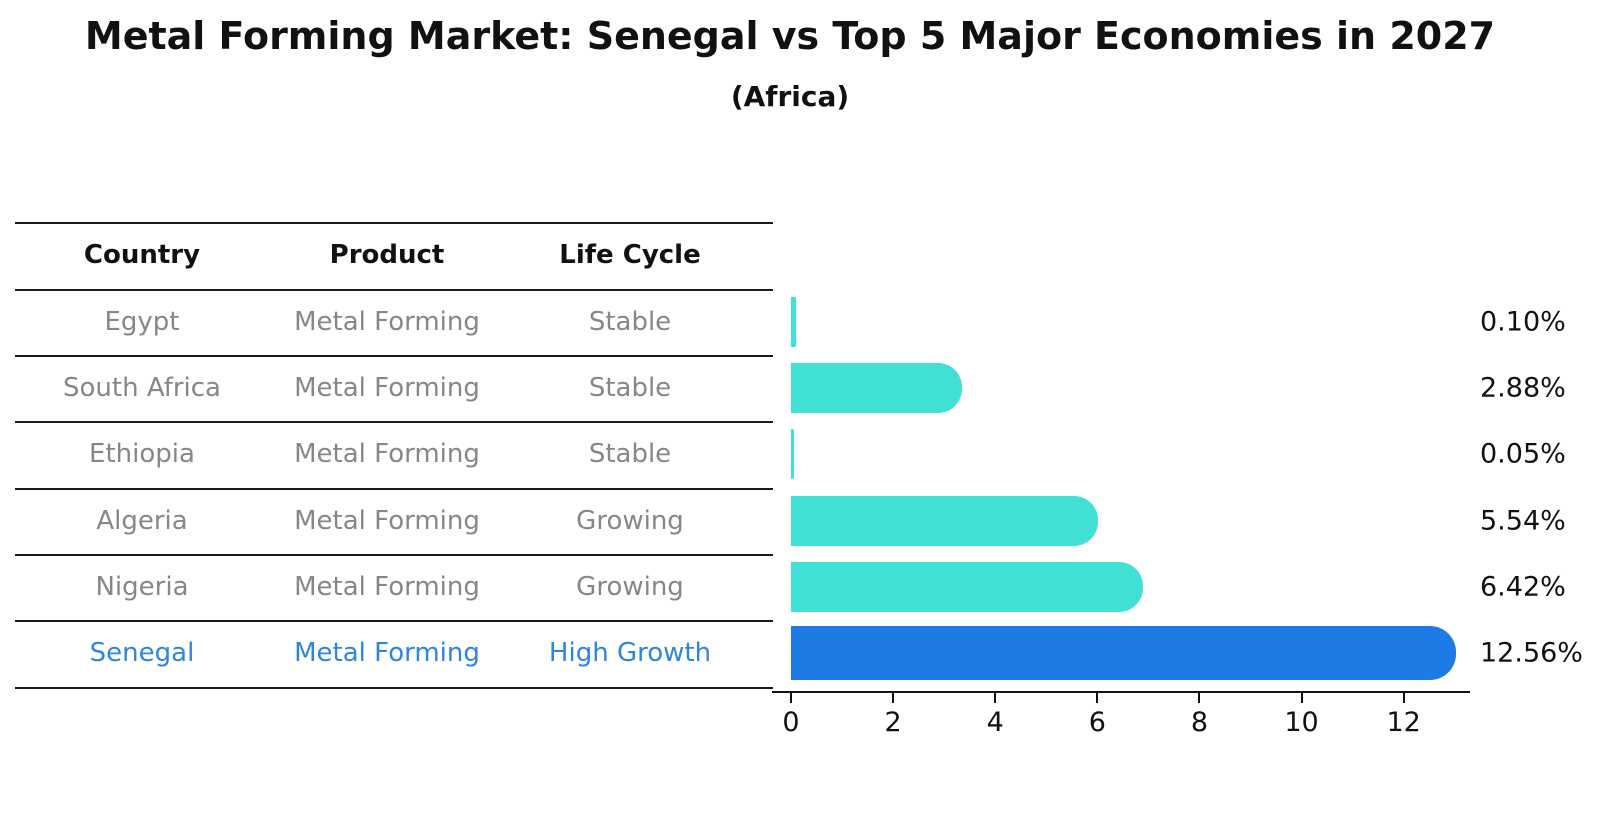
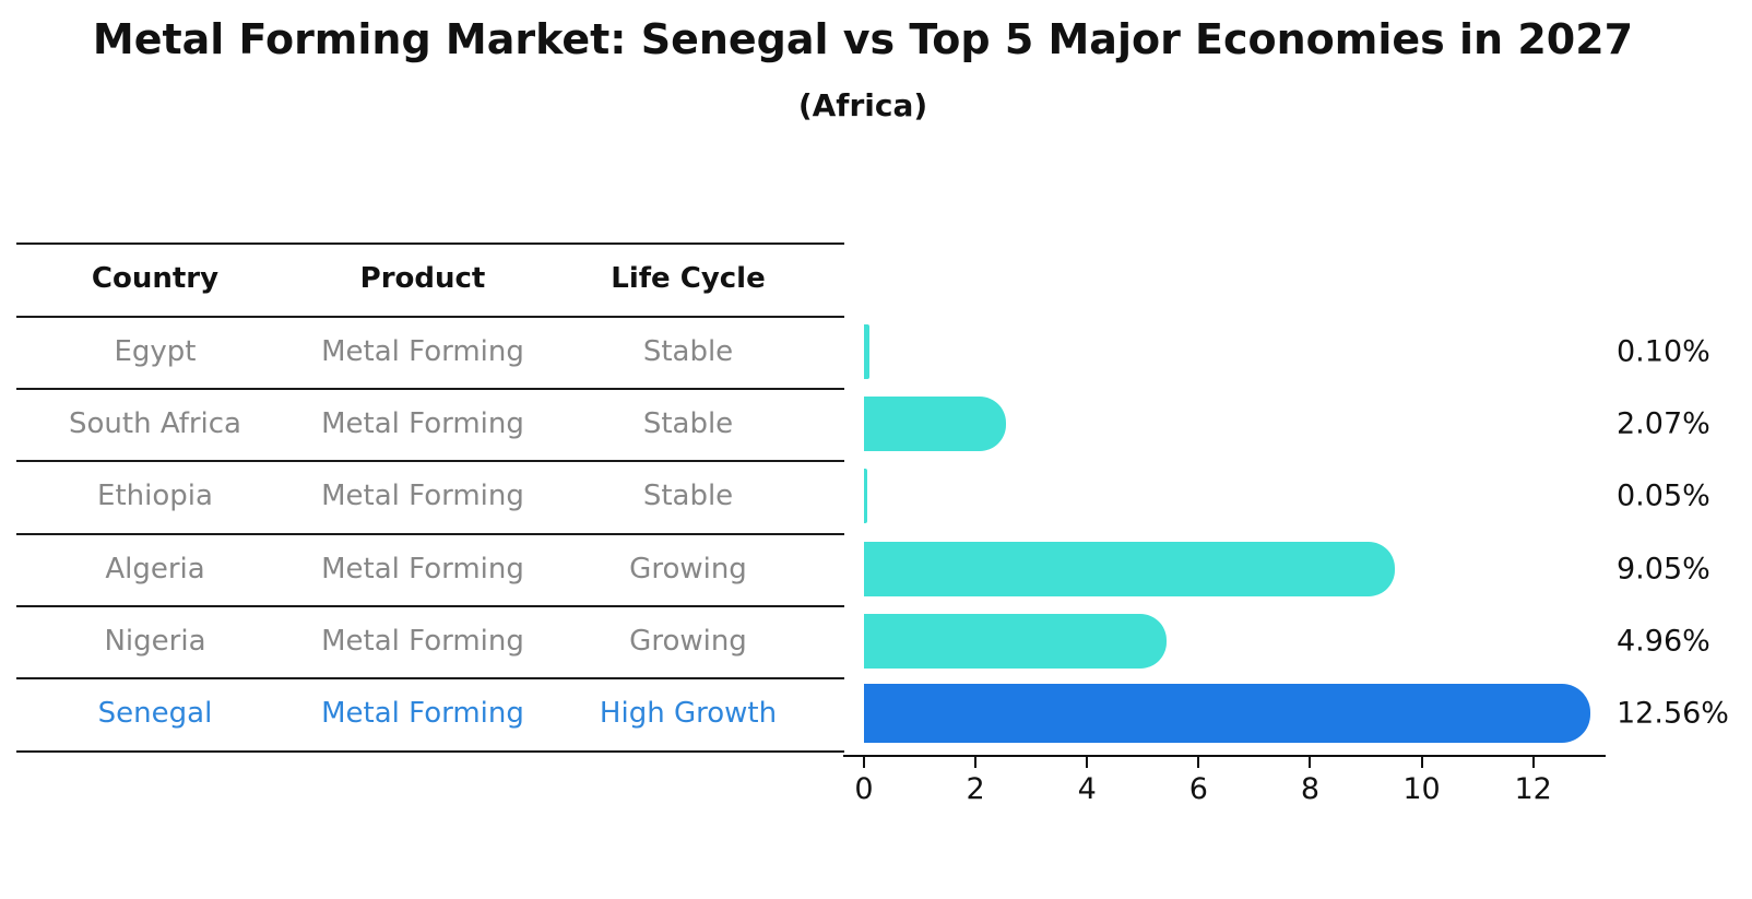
South Africa: 2.88% -> 2.07%
Algeria: 5.54% -> 9.05%
Nigeria: 6.42% -> 4.96%
